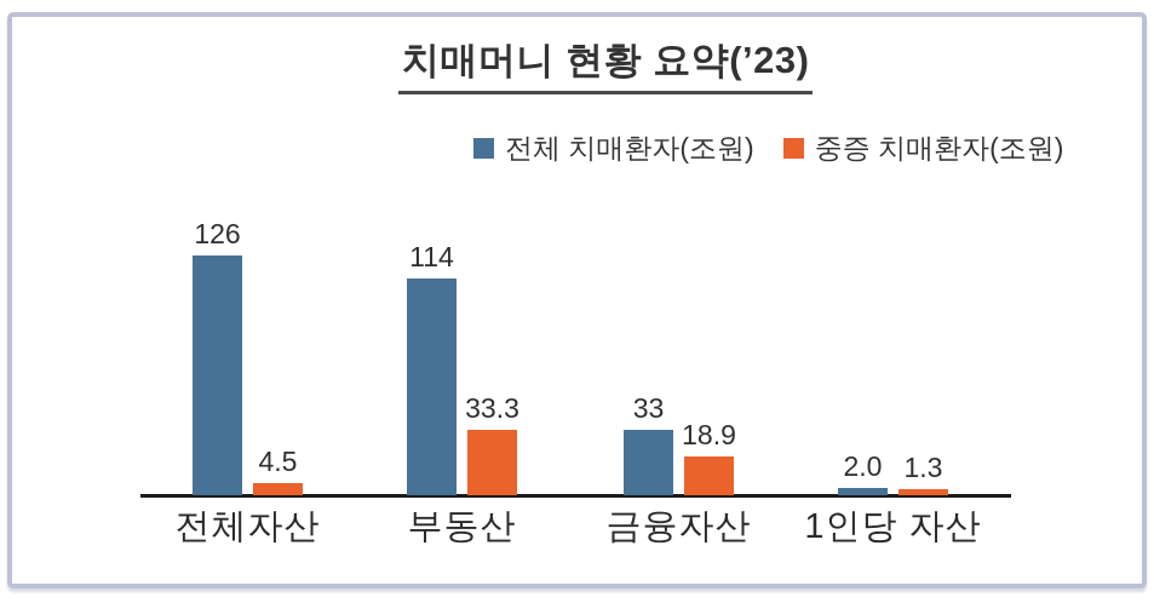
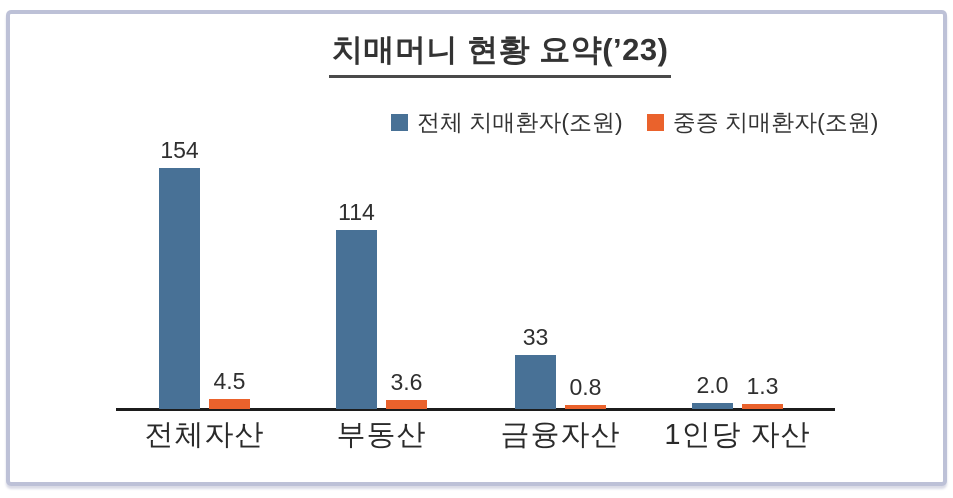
전체 치매환자(조원)/전체자산: 126 -> 154
중증 치매환자(조원)/부동산: 33.3 -> 3.6
중증 치매환자(조원)/금융자산: 18.9 -> 0.8
